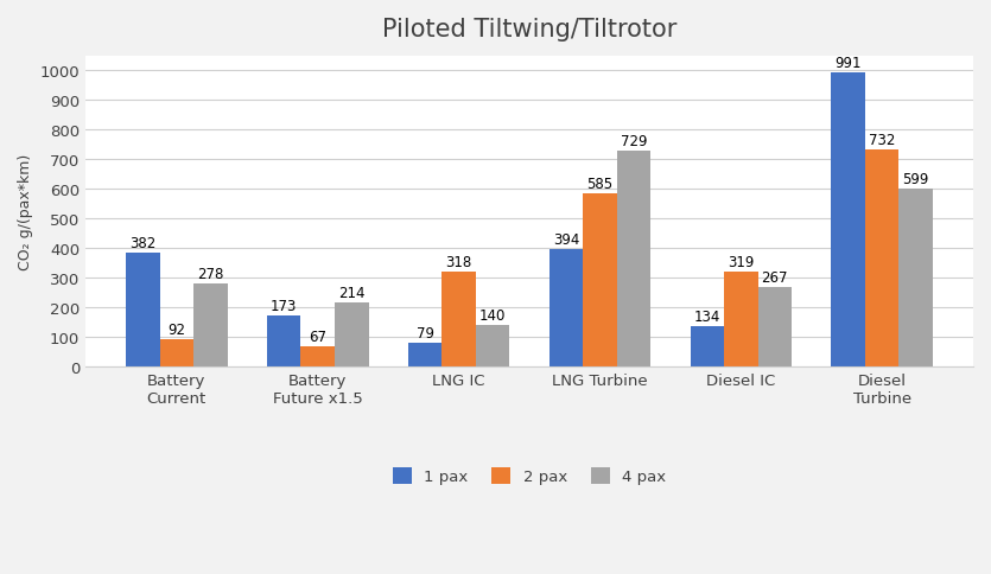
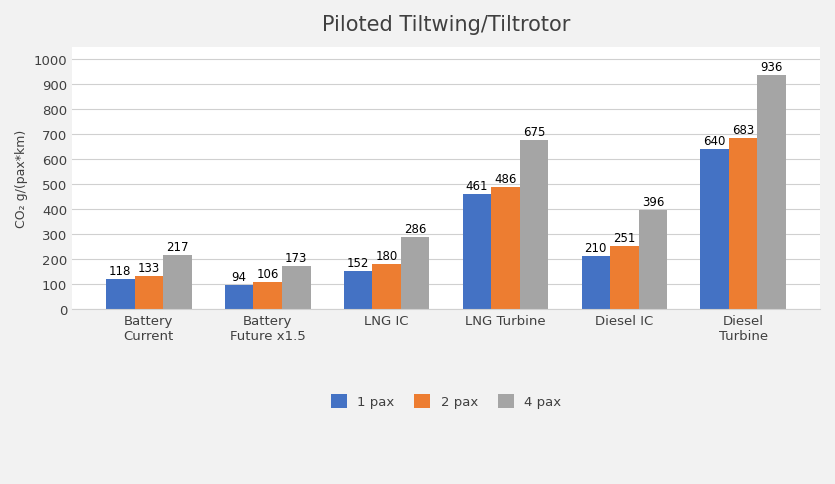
1 pax/Battery Current: 382 -> 118
2 pax/Battery Current: 92 -> 133
4 pax/Battery Current: 278 -> 217
1 pax/Battery Future x1.5: 173 -> 94
2 pax/Battery Future x1.5: 67 -> 106
4 pax/Battery Future x1.5: 214 -> 173
1 pax/LNG IC: 79 -> 152
2 pax/LNG IC: 318 -> 180
4 pax/LNG IC: 140 -> 286
1 pax/LNG Turbine: 394 -> 461
2 pax/LNG Turbine: 585 -> 486
4 pax/LNG Turbine: 729 -> 675
1 pax/Diesel IC: 134 -> 210
2 pax/Diesel IC: 319 -> 251
4 pax/Diesel IC: 267 -> 396
1 pax/Diesel Turbine: 991 -> 640
2 pax/Diesel Turbine: 732 -> 683
4 pax/Diesel Turbine: 599 -> 936
